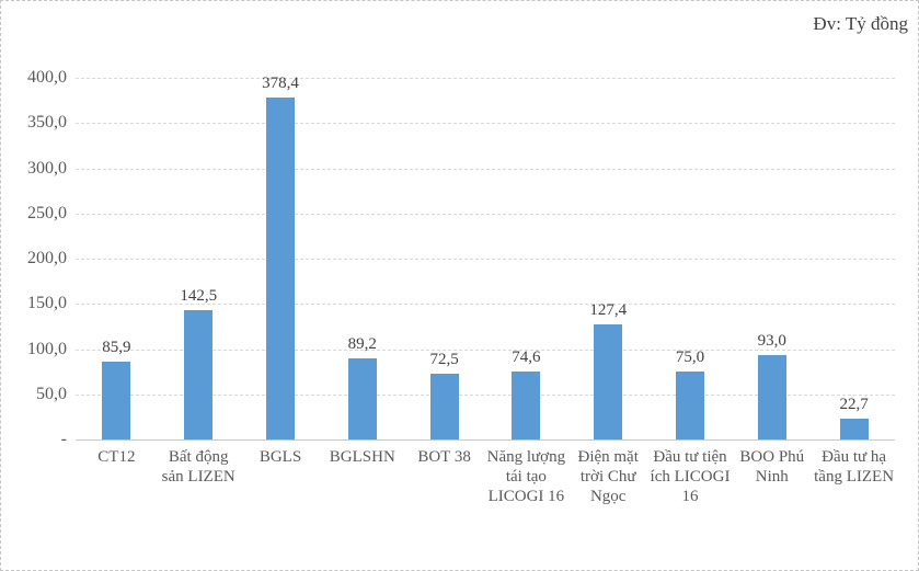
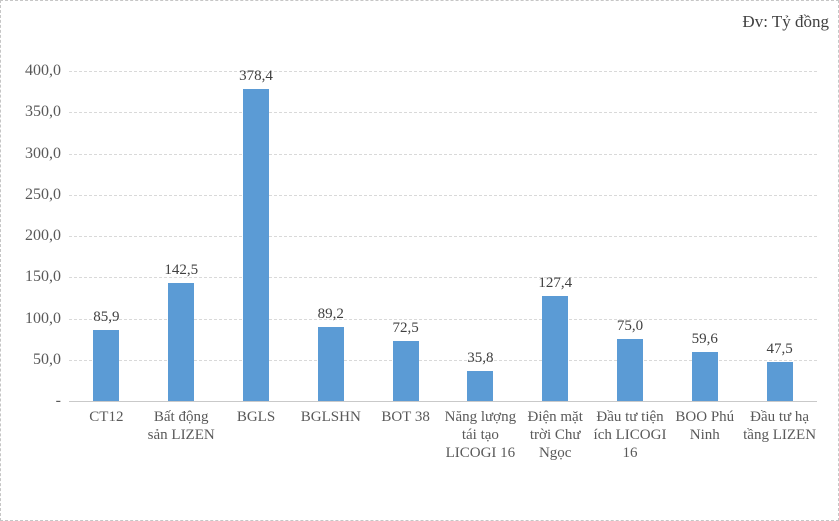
Năng lượng tái tạo LICOGI 16: 74,6 -> 35,8
BOO Phú Ninh: 93,0 -> 59,6
Đầu tư hạ tầng LIZEN: 22,7 -> 47,5
